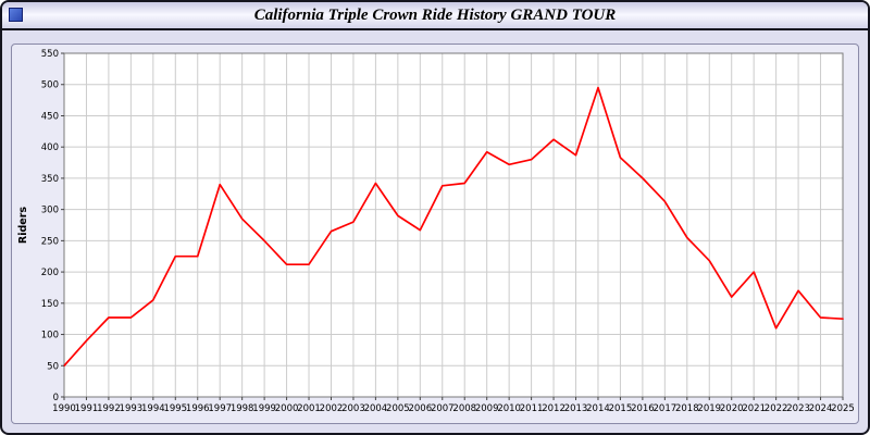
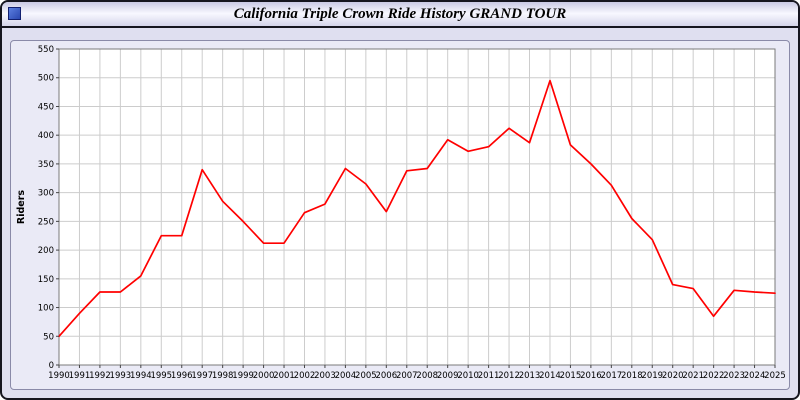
2005: 290 -> 320
2020: 160 -> 140
2021: 200 -> 130
2022: 110 -> 80
2023: 170 -> 130
